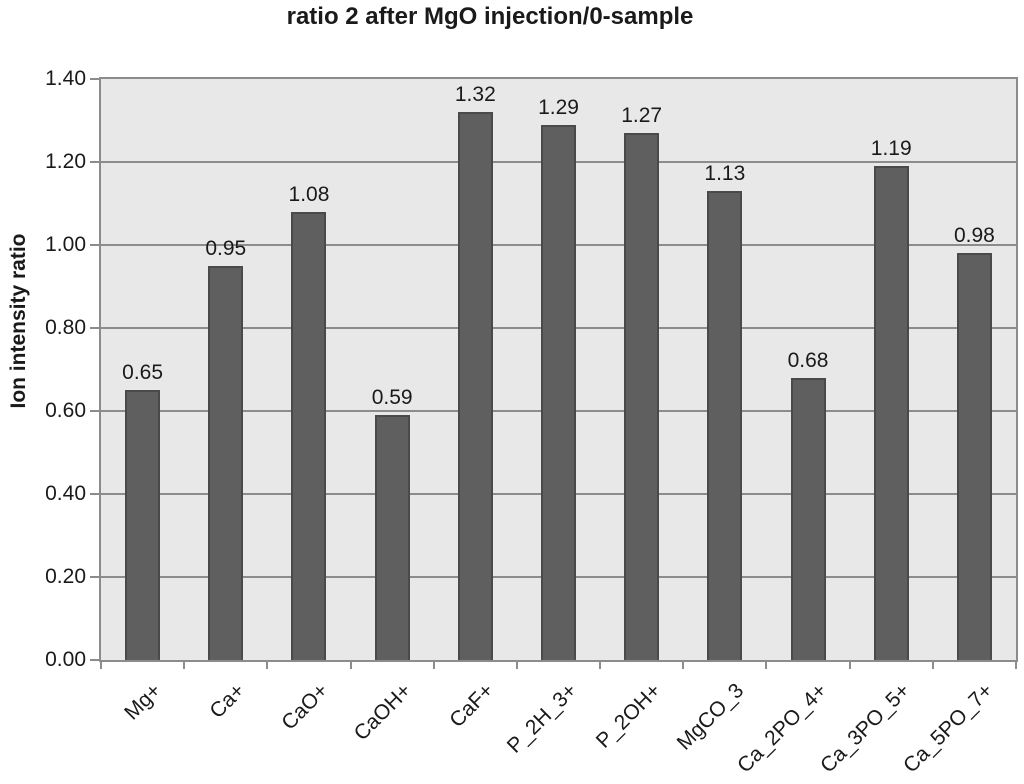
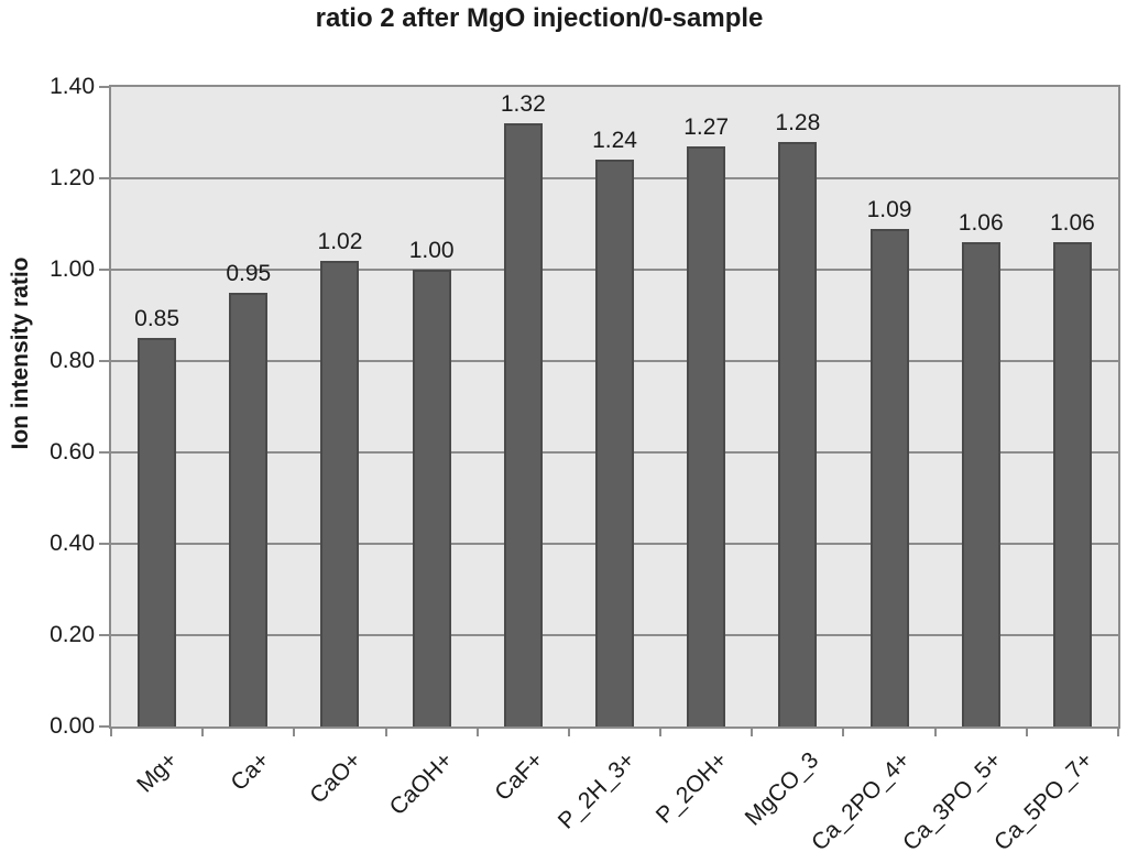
Mg+: 0.65 -> 0.85
CaO+: 1.08 -> 1.02
CaOH+: 0.59 -> 1.00
P_2H_3+: 1.29 -> 1.24
MgCO_3: 1.13 -> 1.28
Ca_2PO_4+: 0.68 -> 1.09
Ca_3PO_5+: 1.19 -> 1.06
Ca_5PO_7+: 0.98 -> 1.06
